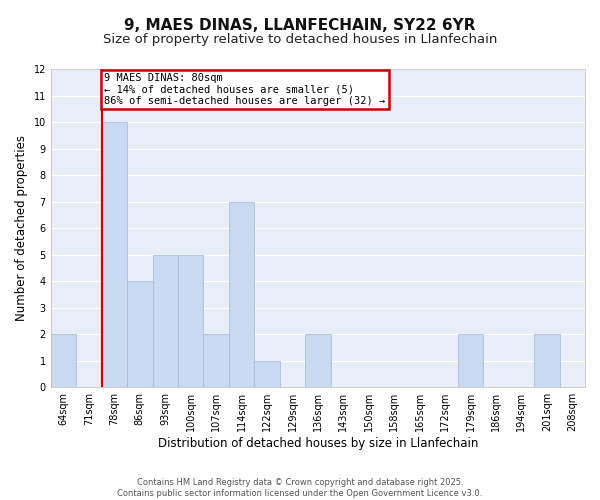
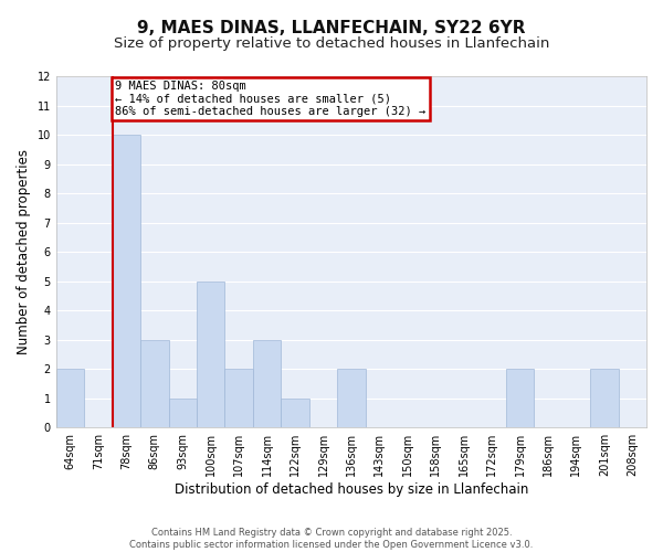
86sqm: 4 -> 3
93sqm: 5 -> 1
114sqm: 7 -> 3
